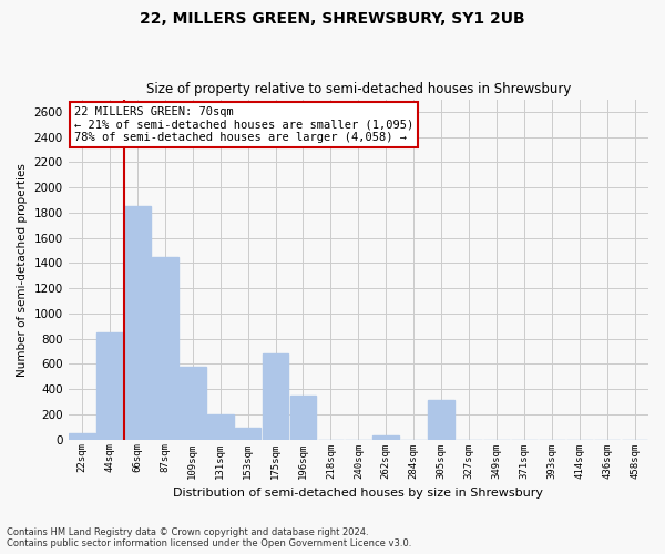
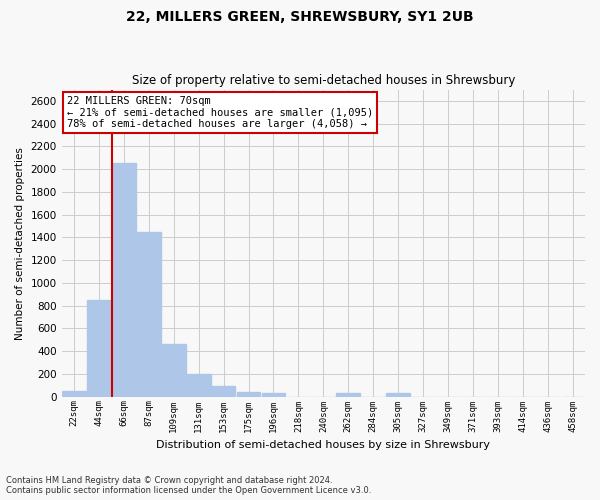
66sqm: 1850 -> 2050
109sqm: 580 -> 460
175sqm: 680 -> 40
196sqm: 350 -> 30
305sqm: 310 -> 30
